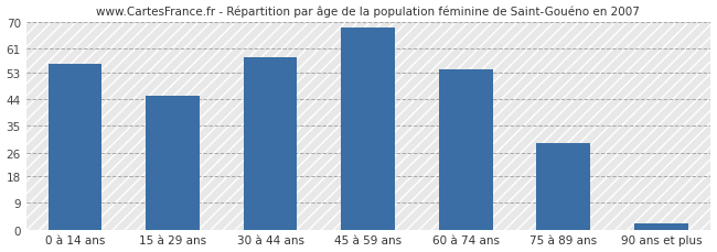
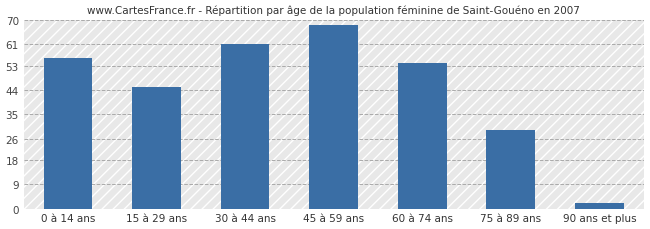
30 à 44 ans: 58 -> 61
